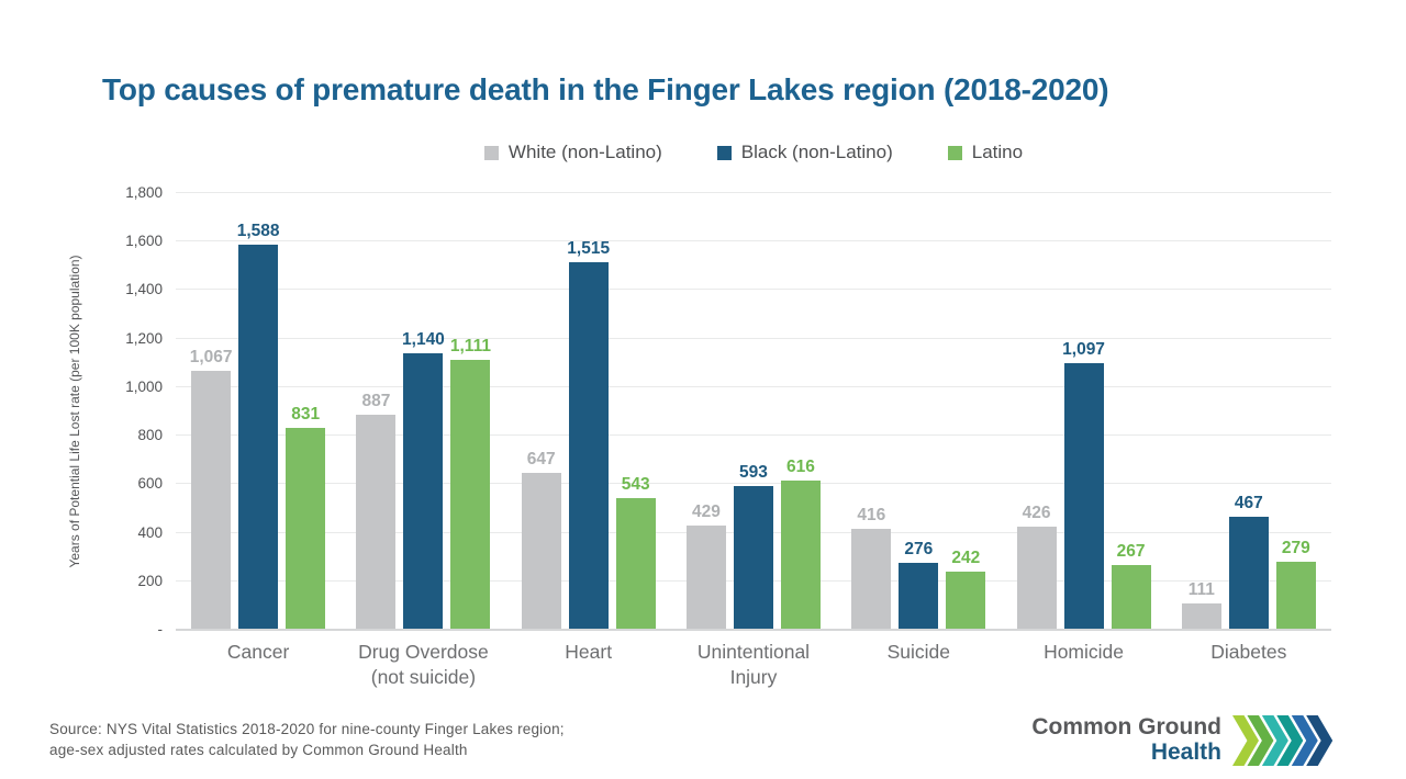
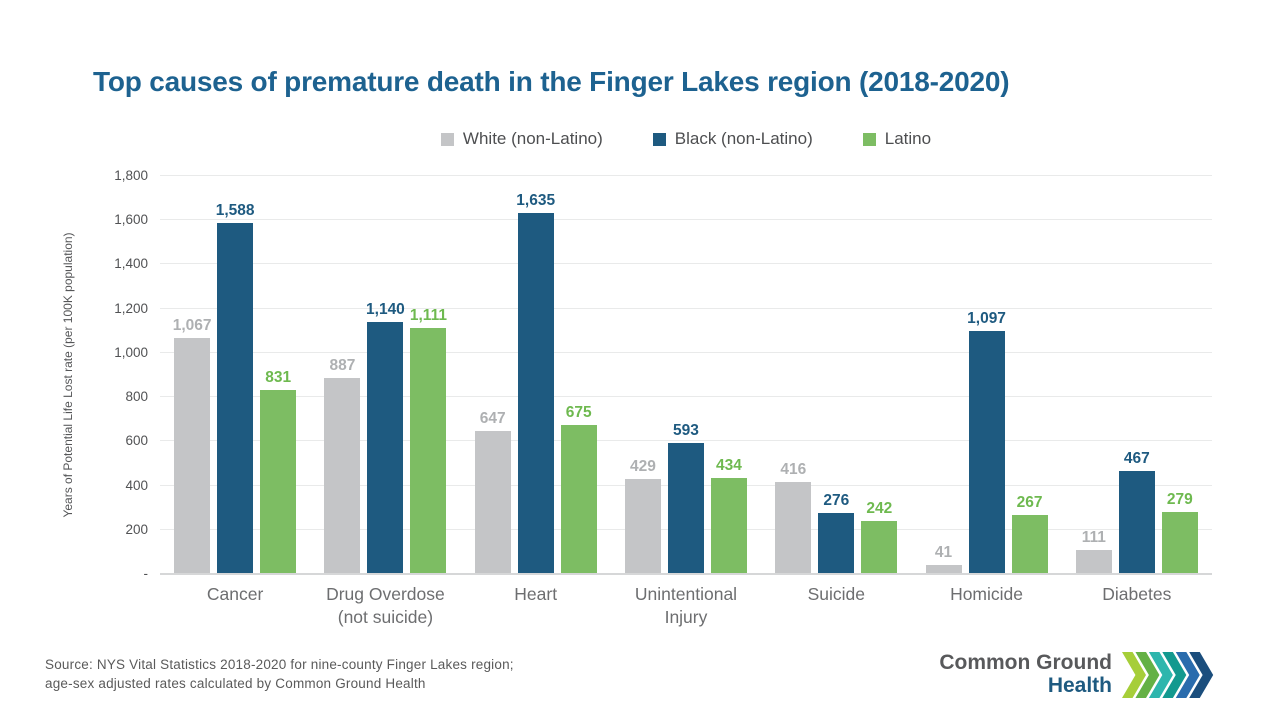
Black (non-Latino)/Heart: 1,515 -> 1,635
Latino/Heart: 543 -> 675
Latino/Unintentional Injury: 616 -> 434
White (non-Latino)/Homicide: 426 -> 41
